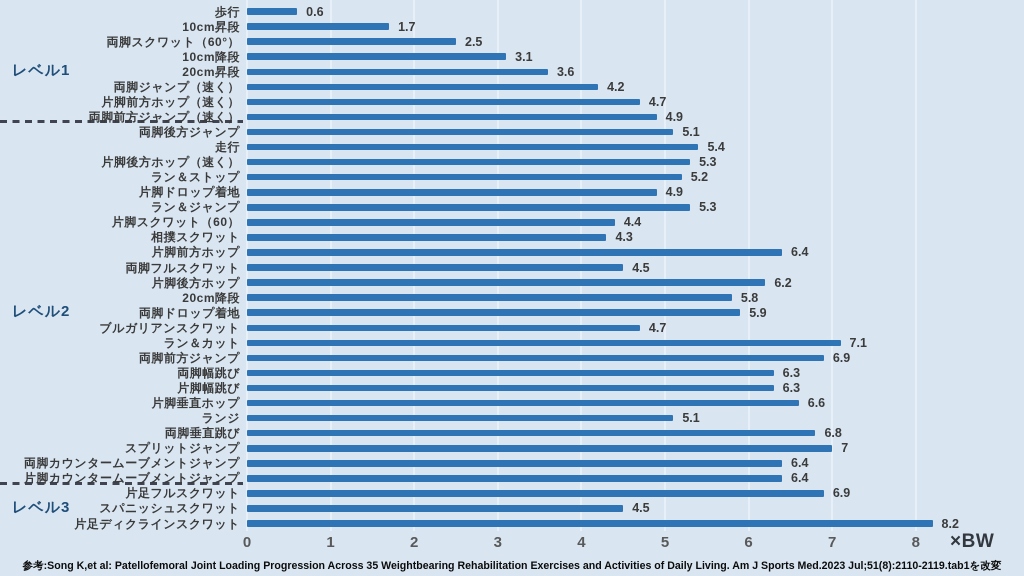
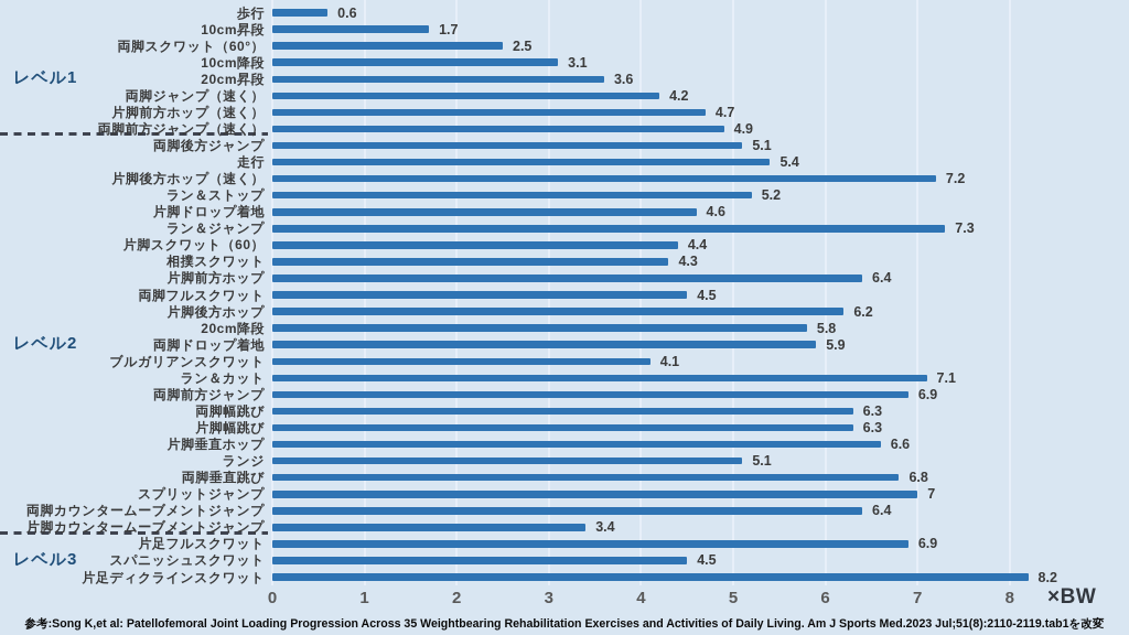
片脚後方ホップ（速く）: 5.3 -> 7.2
片脚ドロップ着地: 4.9 -> 4.6
ラン＆ジャンプ: 5.3 -> 7.3
ブルガリアンスクワット: 4.7 -> 4.1
片脚カウンタームーブメントジャンプ: 6.4 -> 3.4
